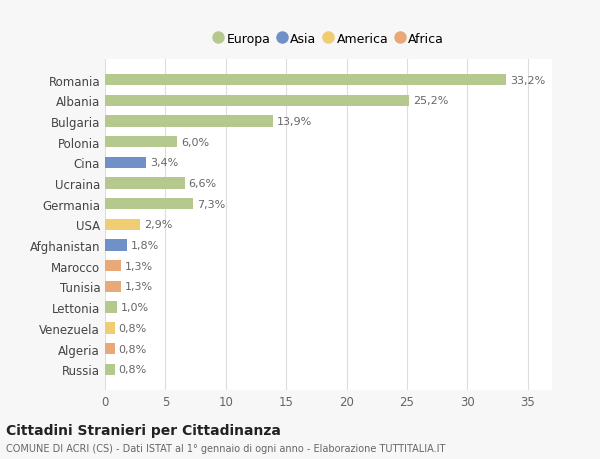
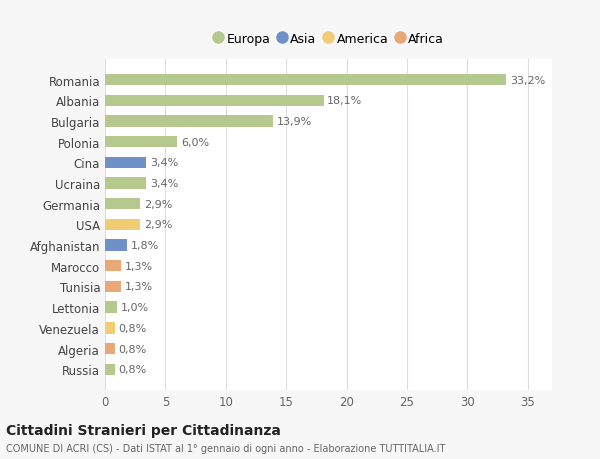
Albania: 25,2% -> 18,1%
Ucraina: 6,6% -> 3,4%
Germania: 7,3% -> 2,9%
